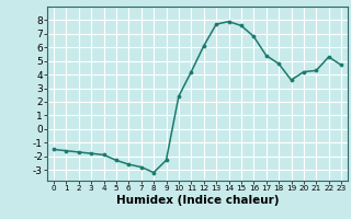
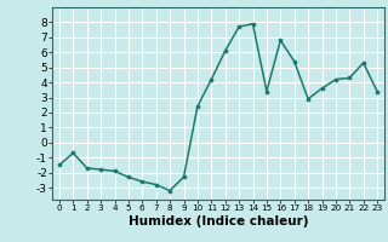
1: -1.6 -> -0.7
15: 7.6 -> 3.4
18: 4.8 -> 2.9
23: 4.7 -> 3.4
